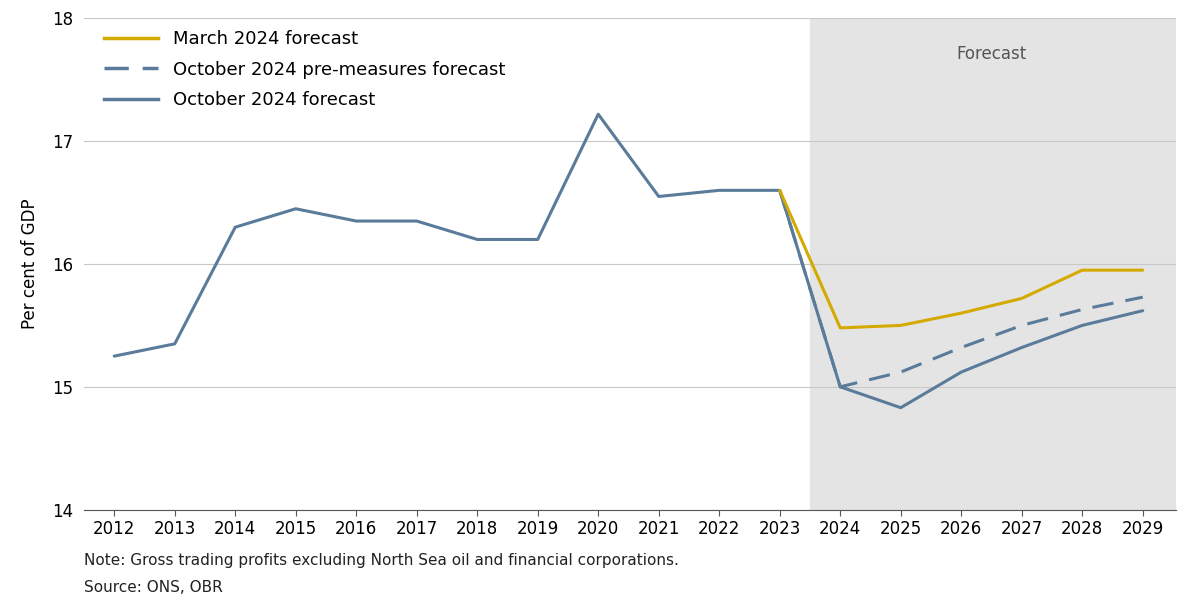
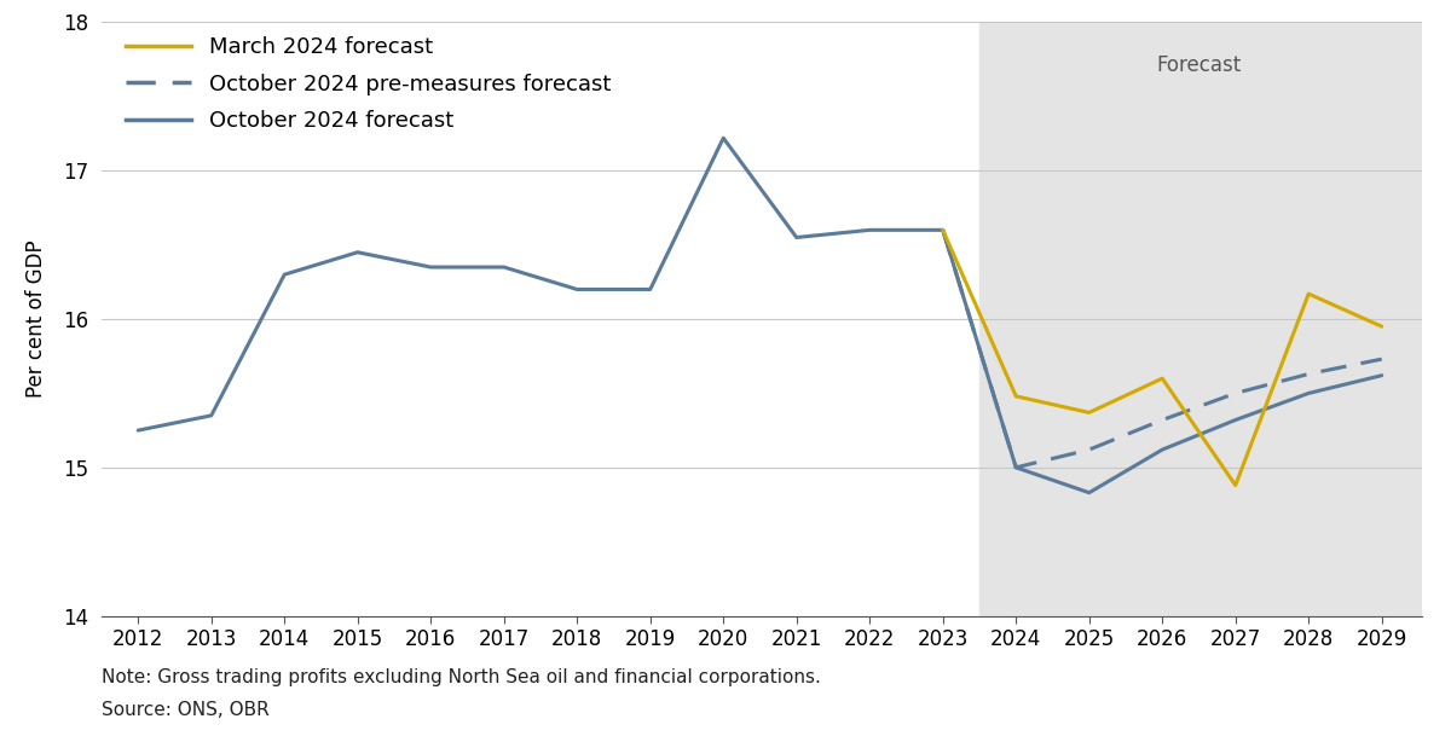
March 2024 forecast/2025: 15.50 -> 15.37
March 2024 forecast/2027: 15.72 -> 14.88
March 2024 forecast/2028: 15.95 -> 16.17
